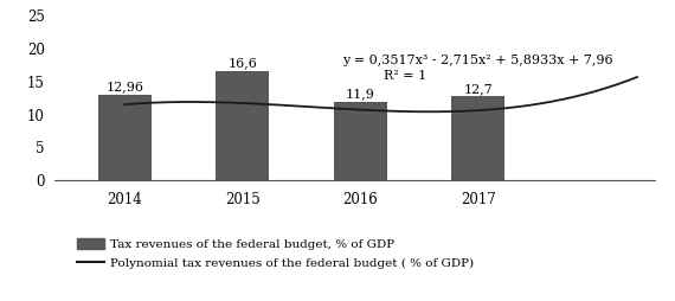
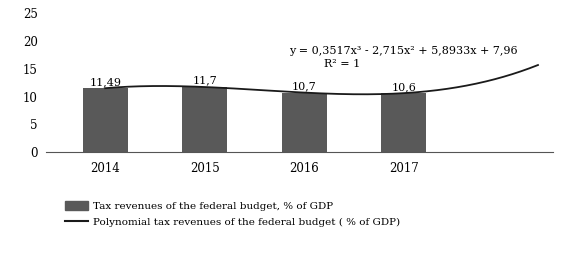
Tax revenues of the federal budget, % of GDP/2014: 12,96 -> 11,49
Tax revenues of the federal budget, % of GDP/2015: 16,6 -> 11,7
Tax revenues of the federal budget, % of GDP/2016: 11,9 -> 10,7
Tax revenues of the federal budget, % of GDP/2017: 12,7 -> 10,6
